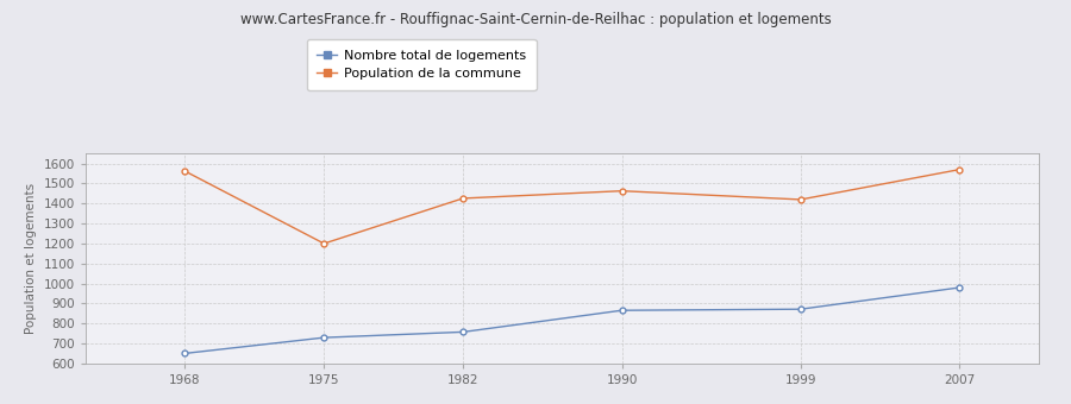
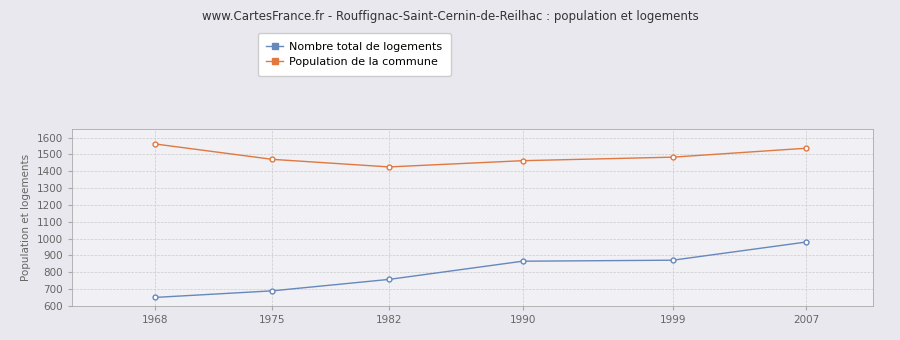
Nombre total de logements/1975: 730 -> 690
Population de la commune/1975: 1200 -> 1470
Population de la commune/1999: 1420 -> 1480
Population de la commune/2007: 1570 -> 1540
